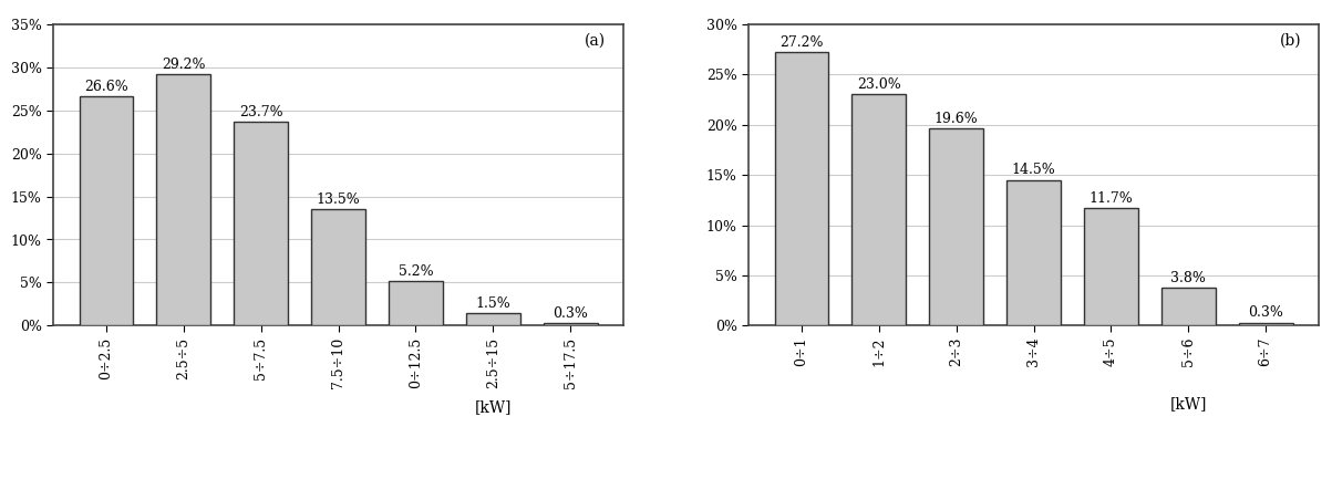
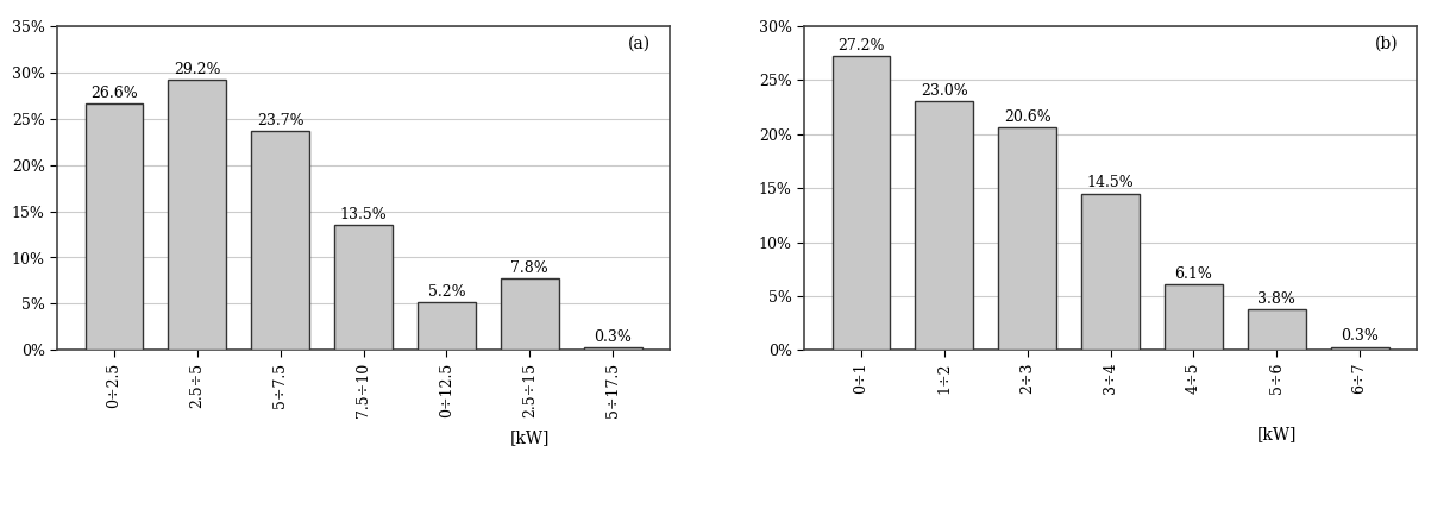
2.5÷15: 1.5% -> 7.8%
2÷3: 19.6% -> 20.6%
4÷5: 11.7% -> 6.1%
